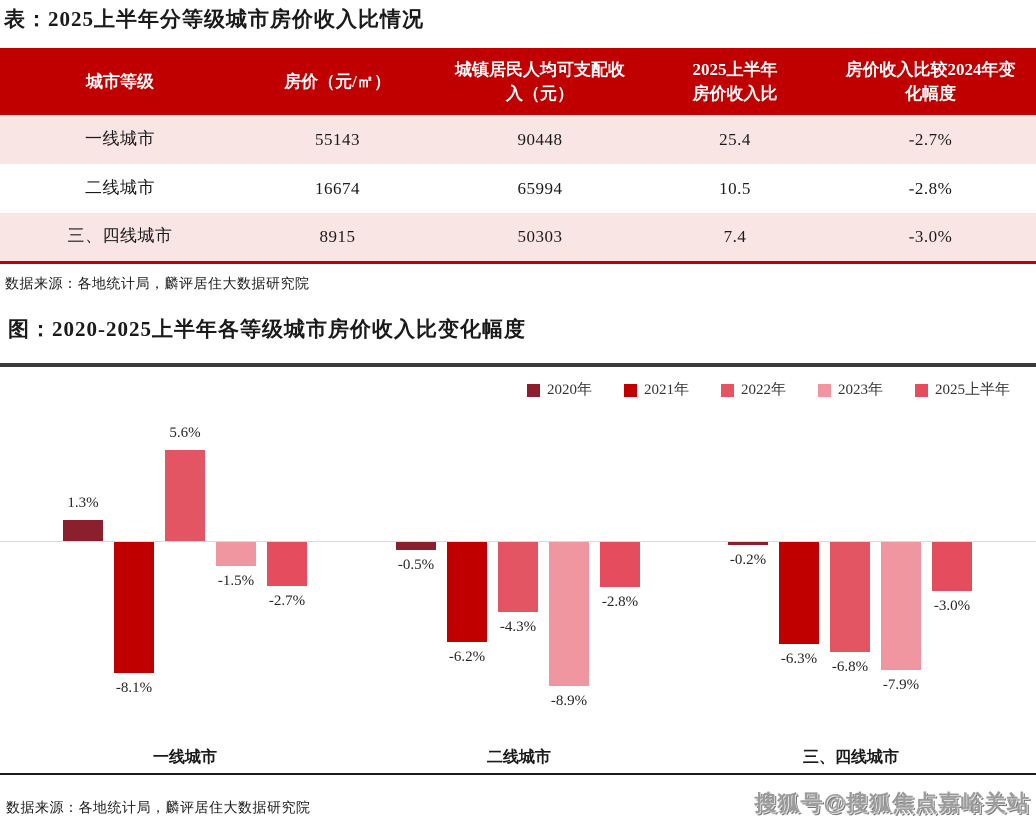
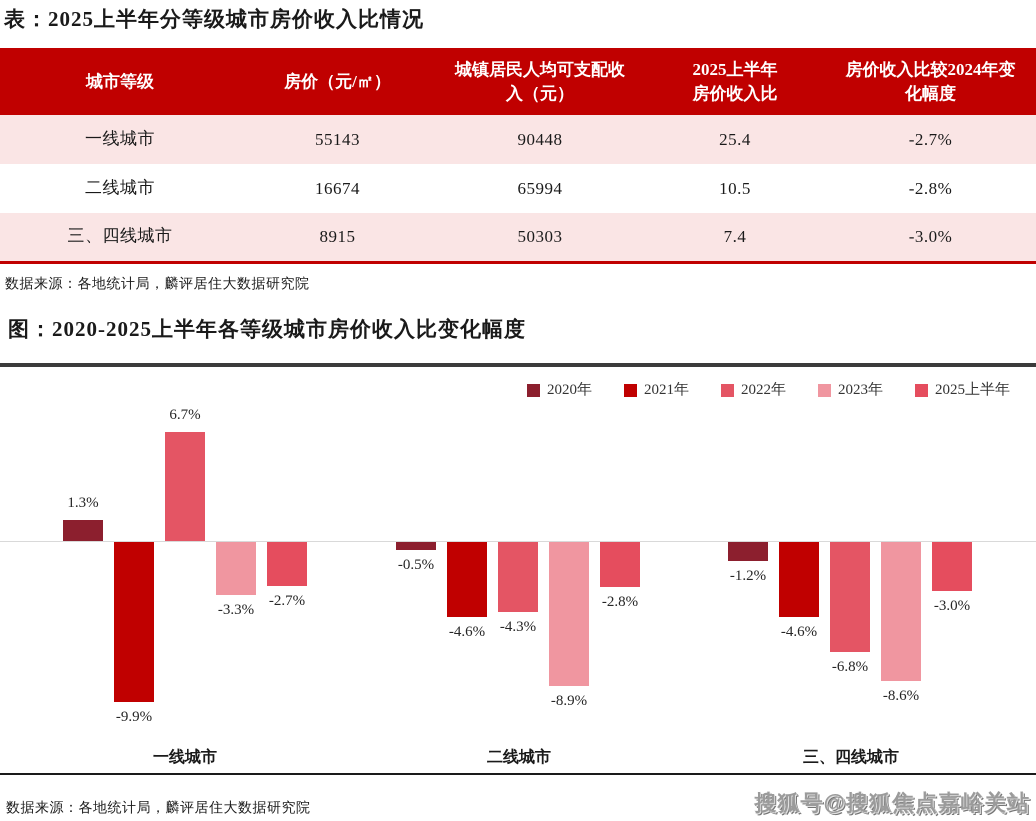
2021年/一线城市: -8.1% -> -9.9%
2022年/一线城市: 5.6% -> 6.7%
2023年/一线城市: -1.5% -> -3.3%
2021年/二线城市: -6.2% -> -4.6%
2020年/三、四线城市: -0.2% -> -1.2%
2021年/三、四线城市: -6.3% -> -4.6%
2023年/三、四线城市: -7.9% -> -8.6%
